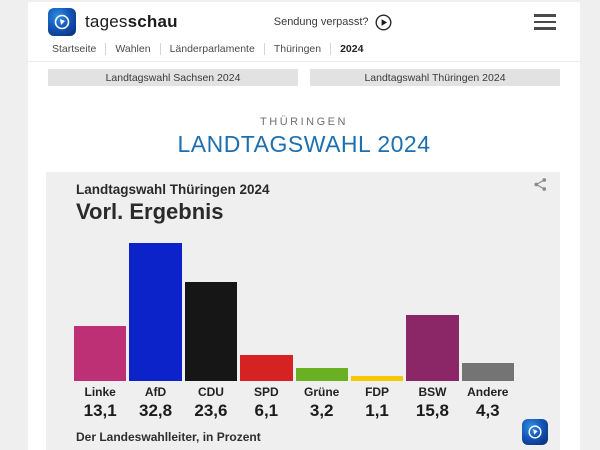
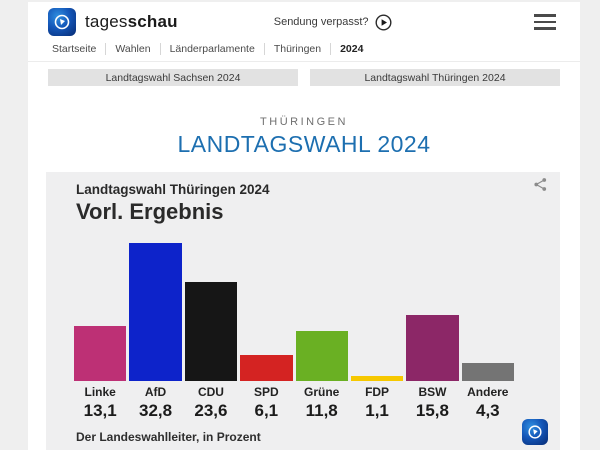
Grüne: 3,2 -> 11,8
